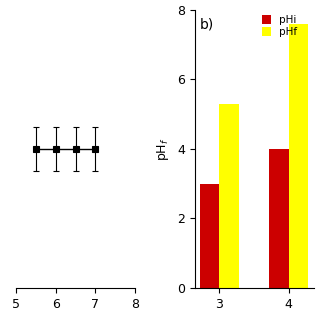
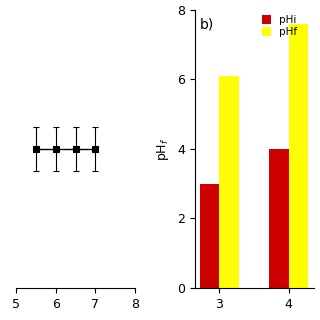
pHf/3: 5.3 -> 6.1
